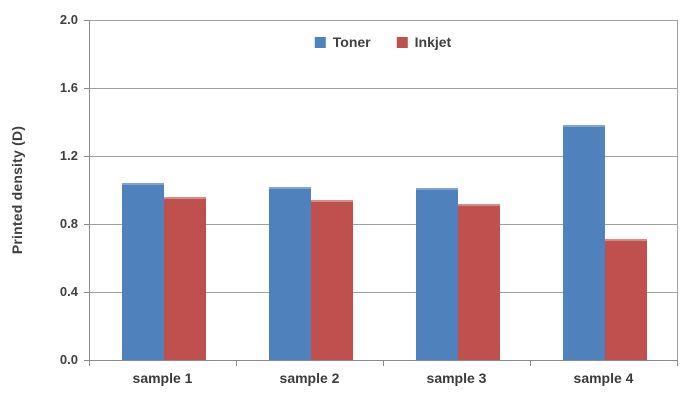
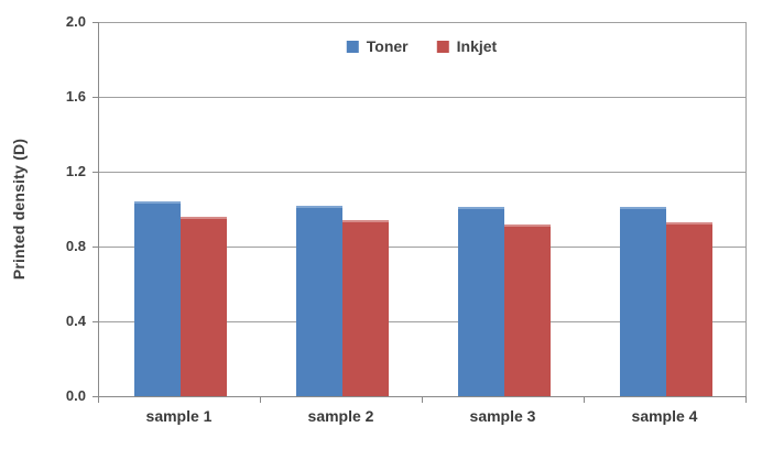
Toner/sample 4: 1.38 -> 1.01
Inkjet/sample 4: 0.71 -> 0.93
